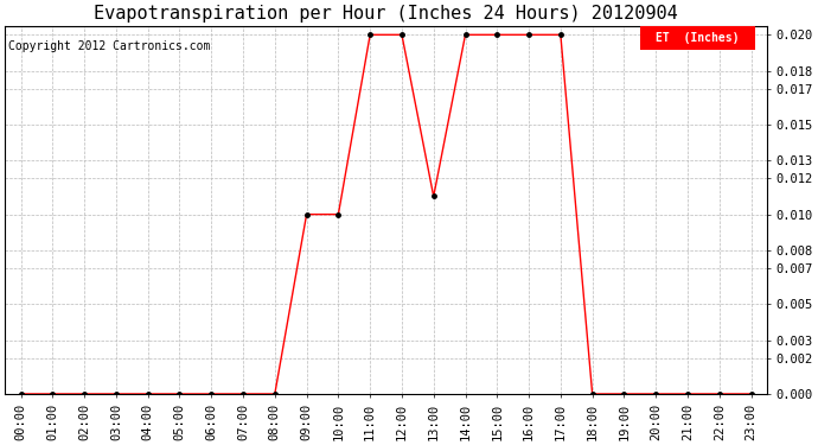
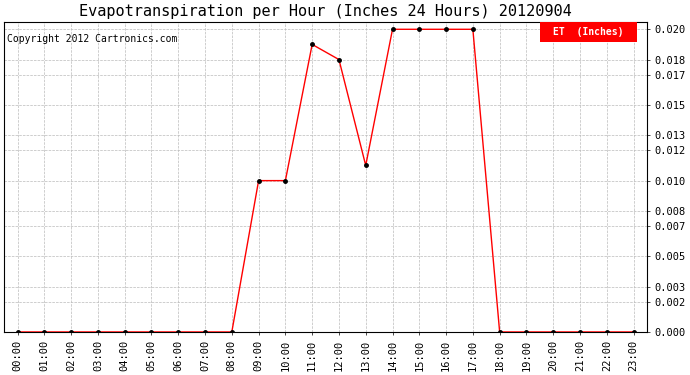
11:00: 0.020 -> 0.019
12:00: 0.020 -> 0.018
